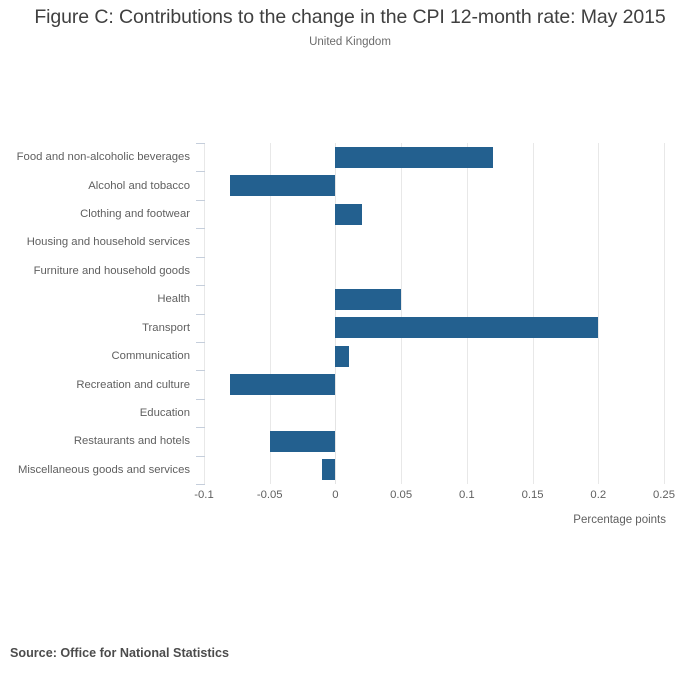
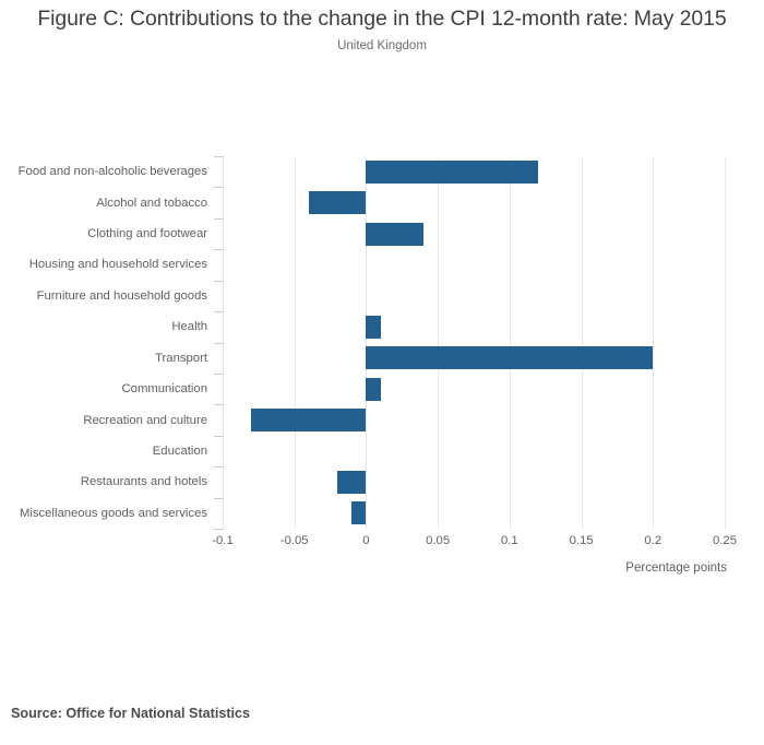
Alcohol and tobacco: -0.08 -> -0.04
Clothing and footwear: 0.02 -> 0.04
Health: 0.05 -> 0.01
Restaurants and hotels: -0.05 -> -0.02
